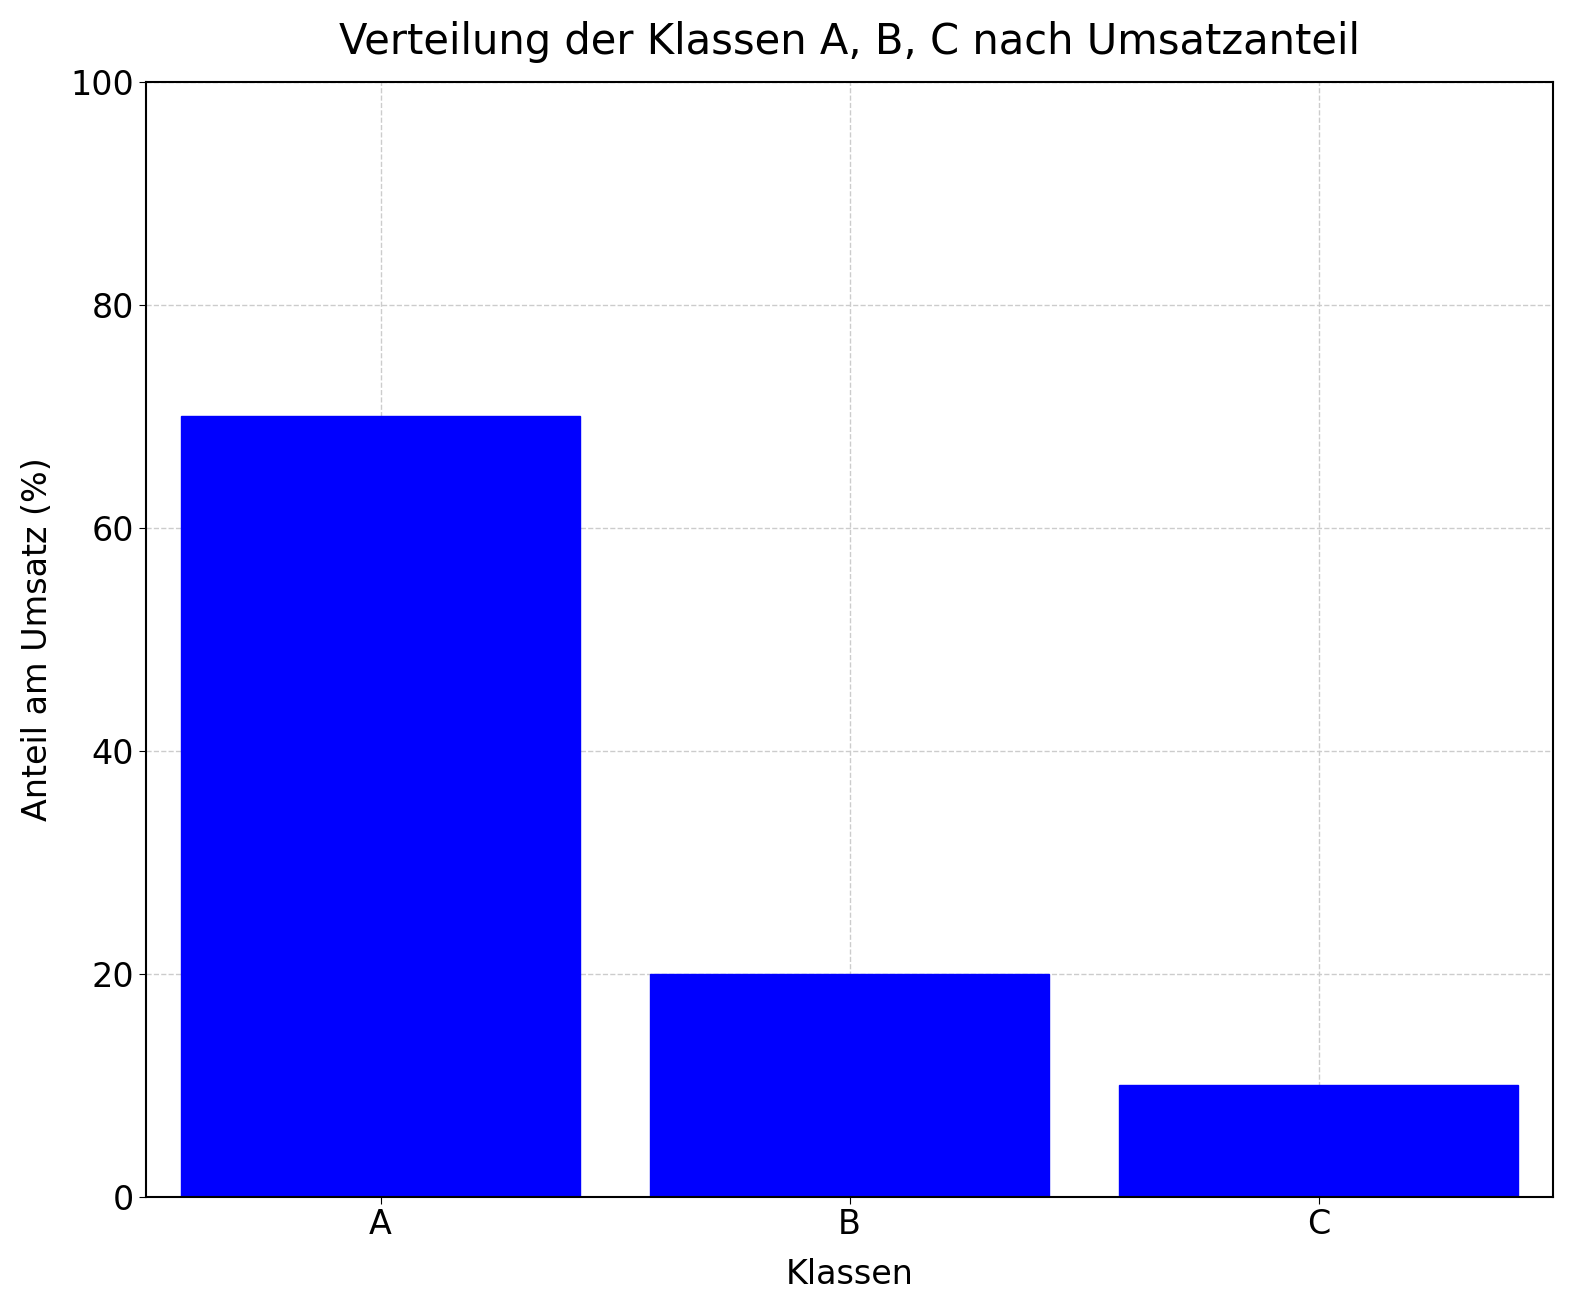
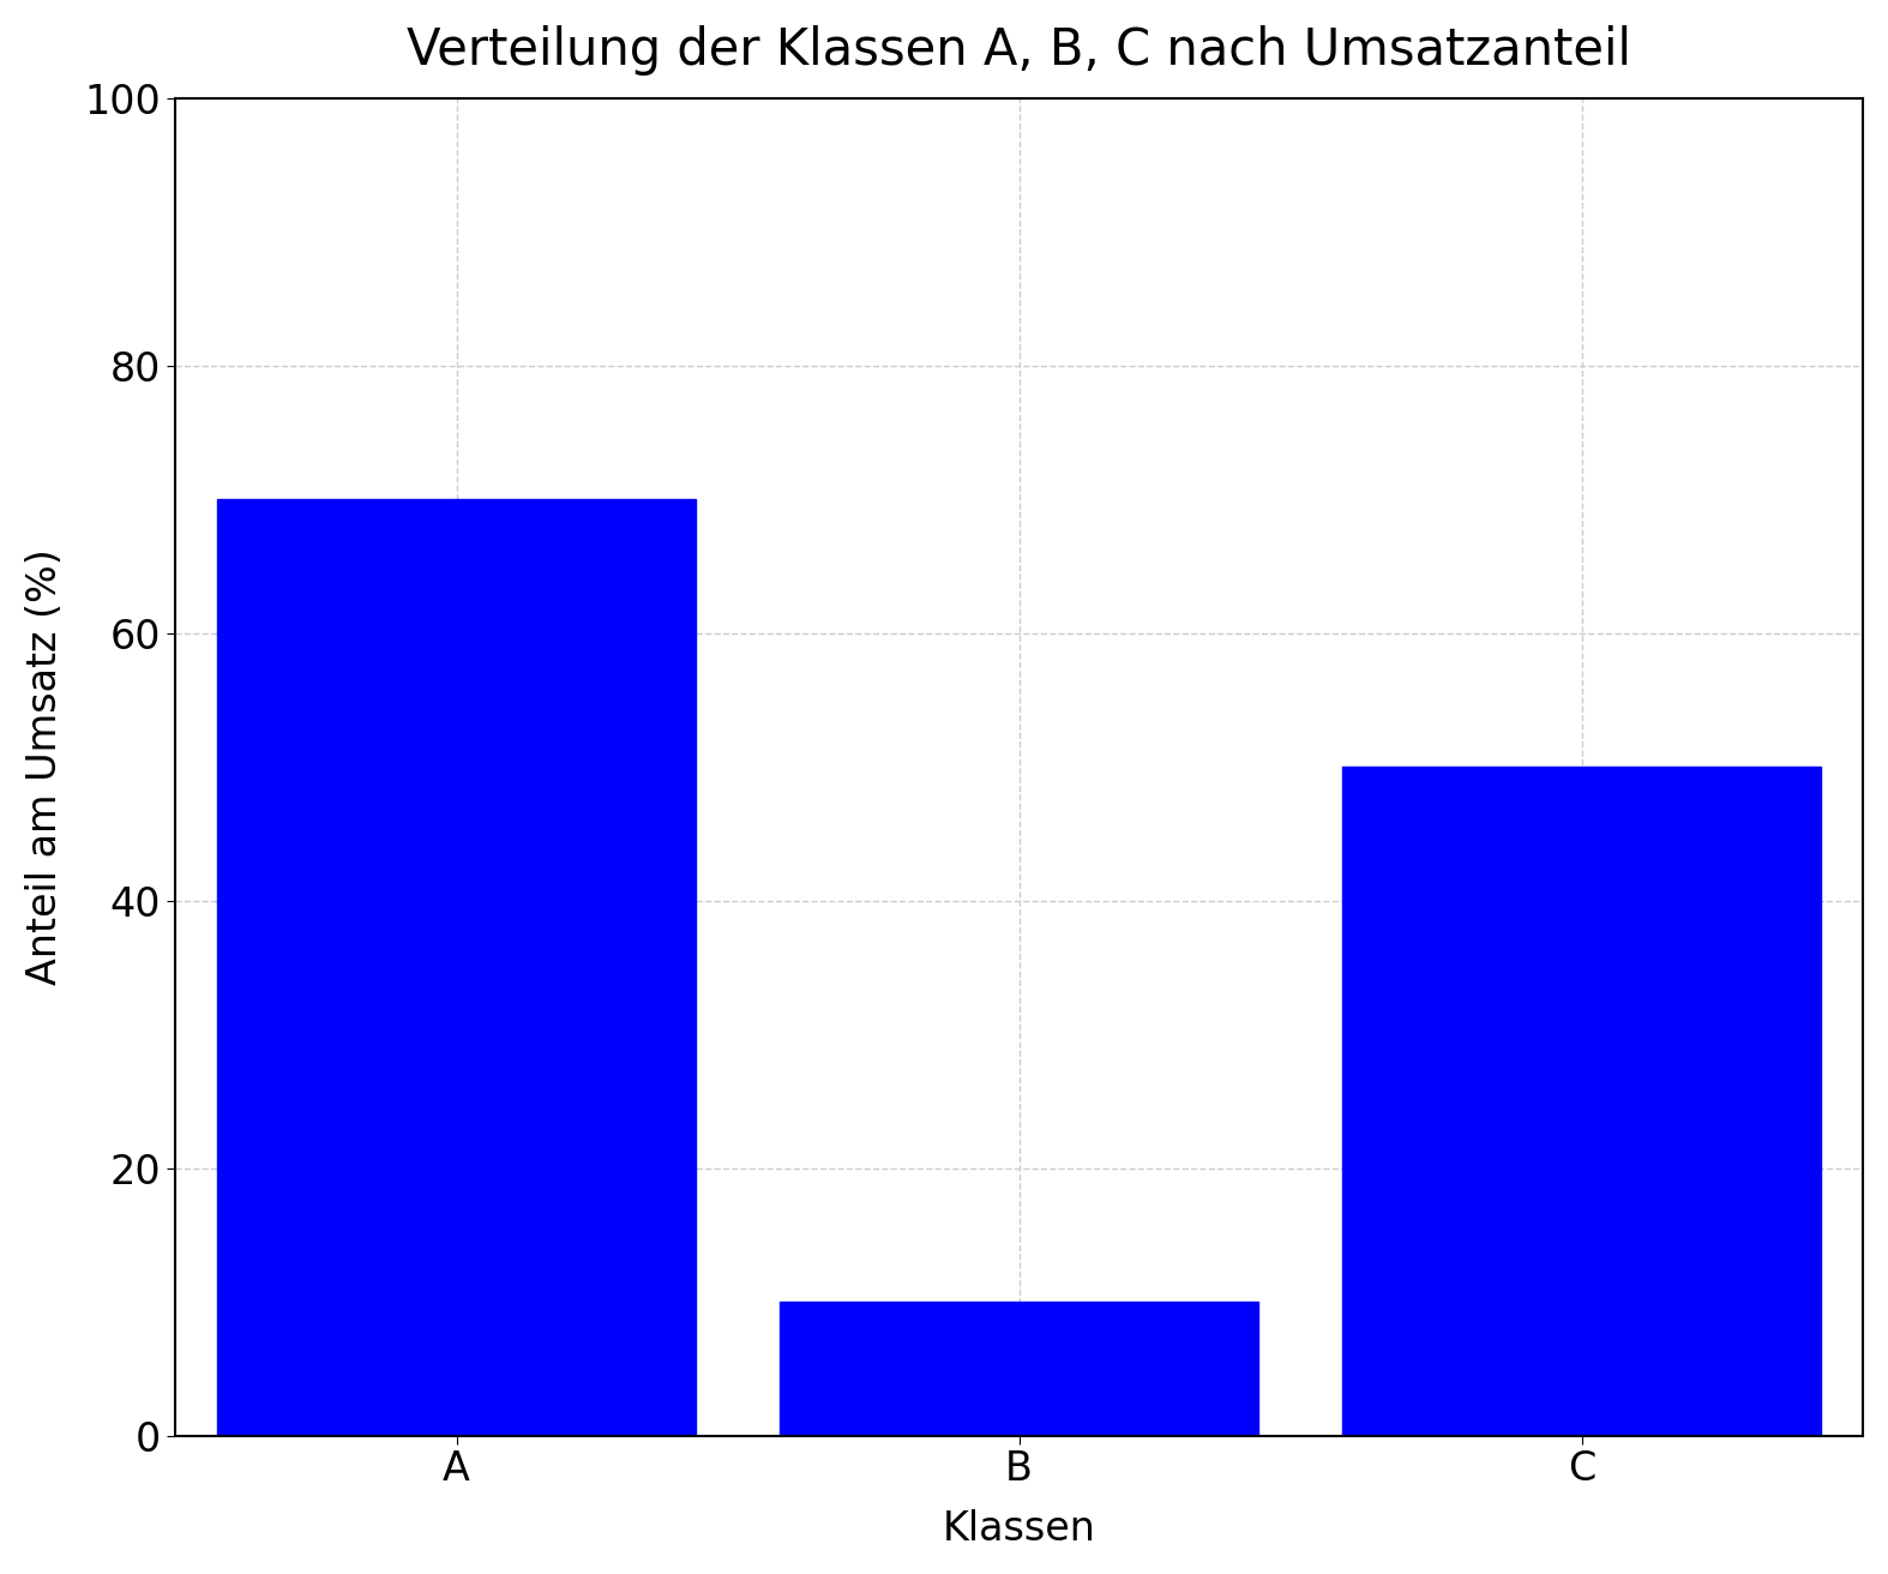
B: 20 -> 10
C: 10 -> 50
